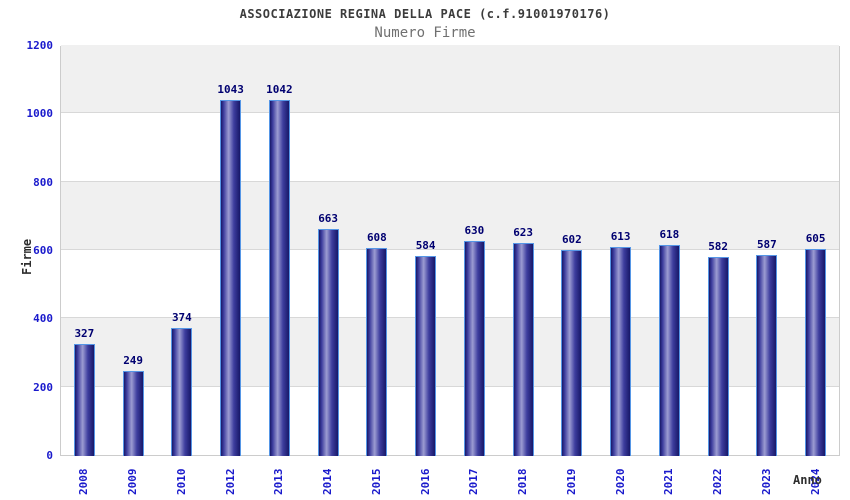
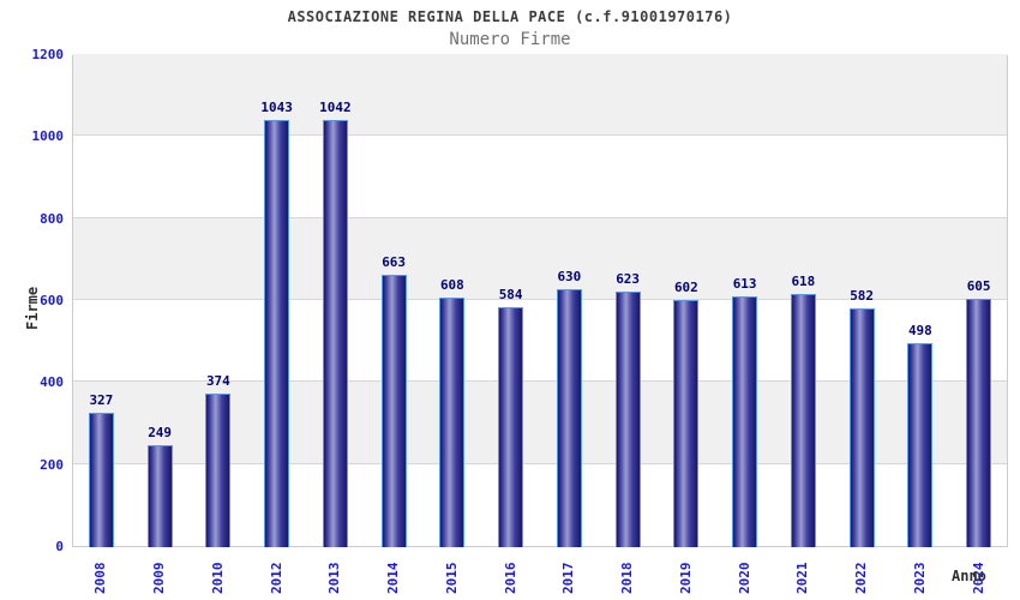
2023: 587 -> 498
